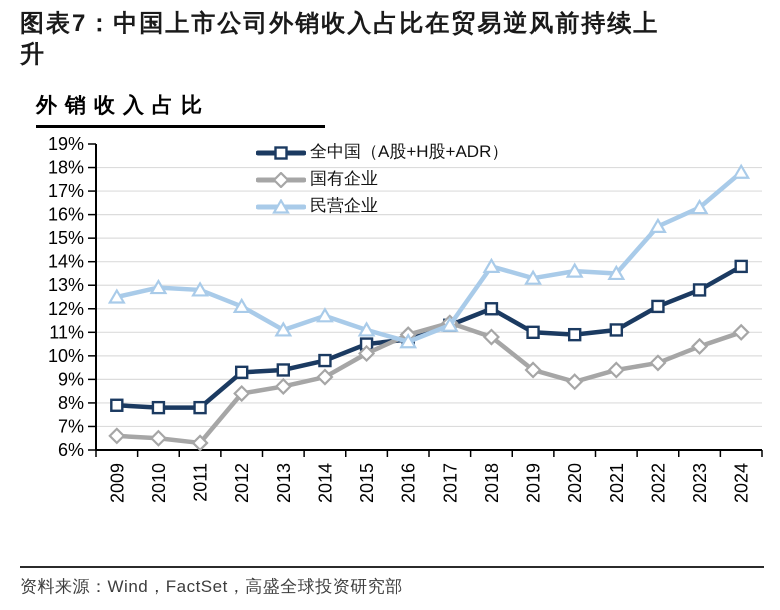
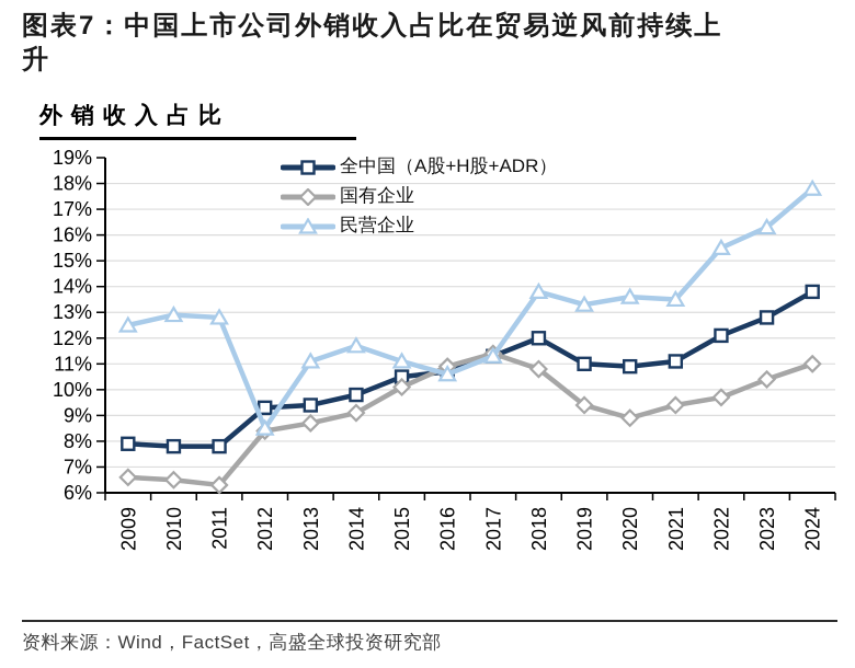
民营企业/2012: 12.1% -> 8.5%
